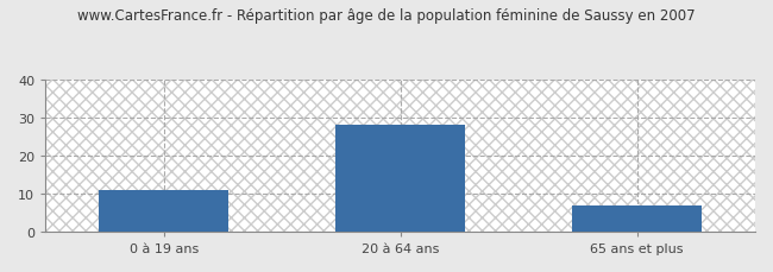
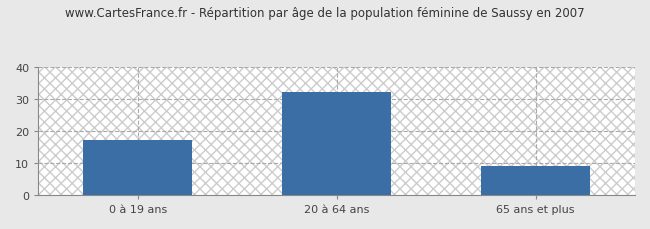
0 à 19 ans: 11 -> 17
20 à 64 ans: 28 -> 32
65 ans et plus: 7 -> 9
